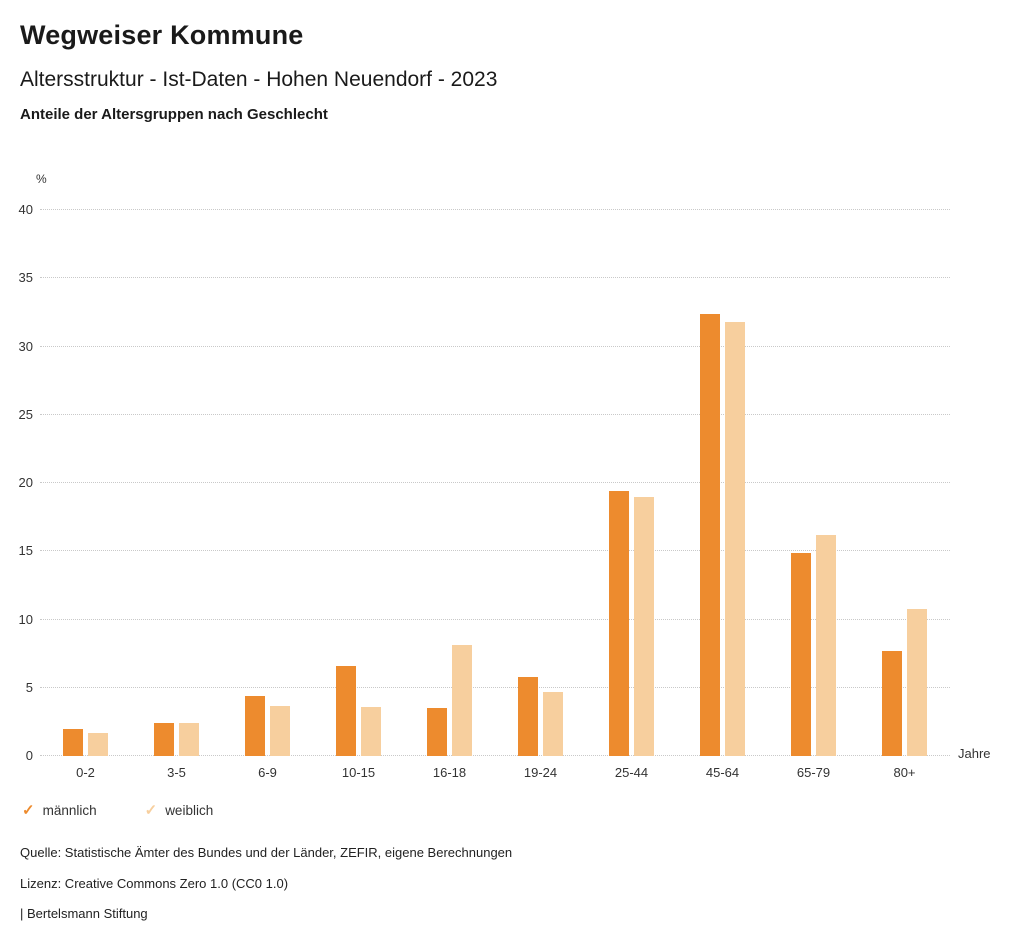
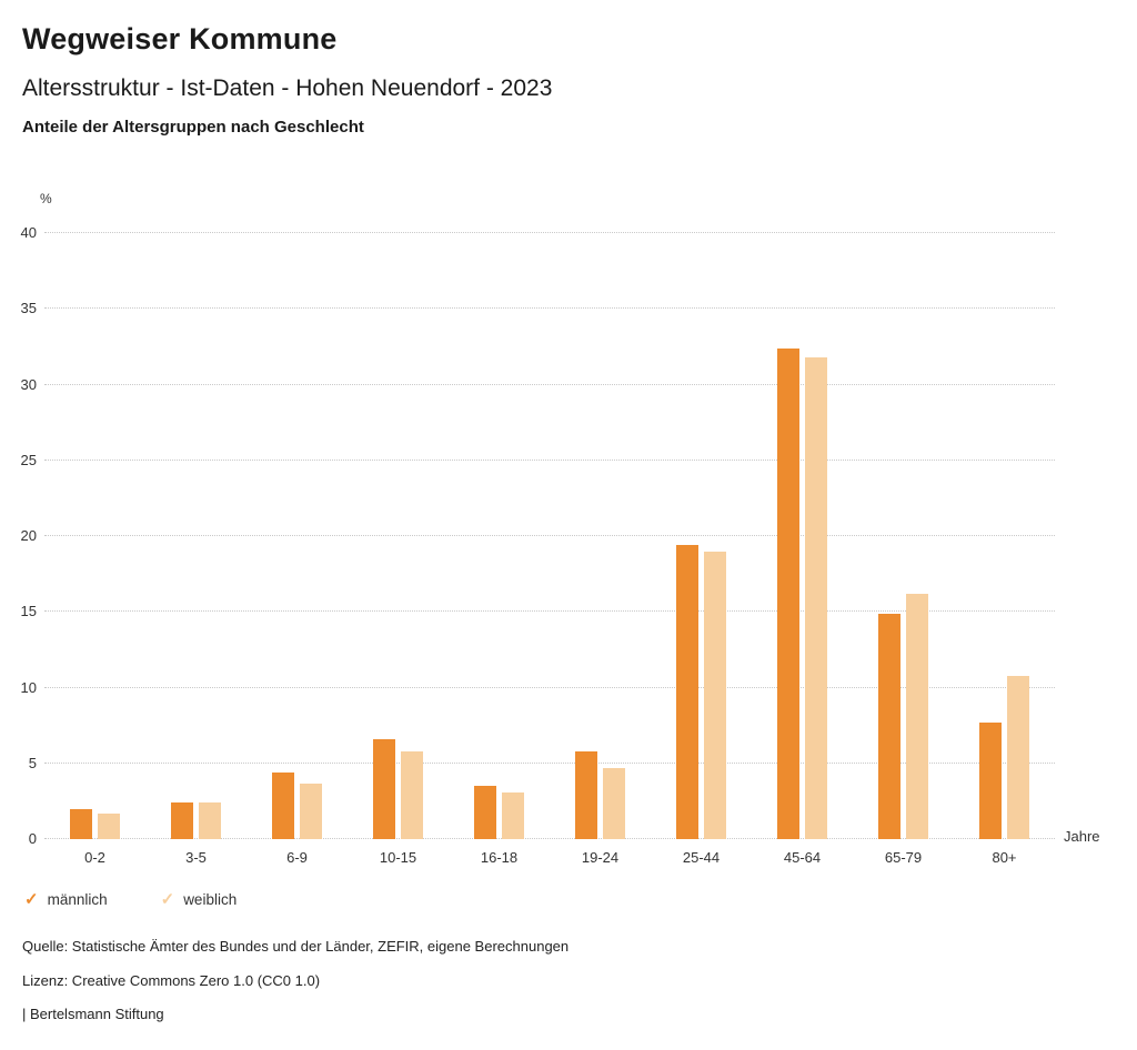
weiblich/10-15: 3.6 -> 5.8
weiblich/16-18: 8.1 -> 3.1
